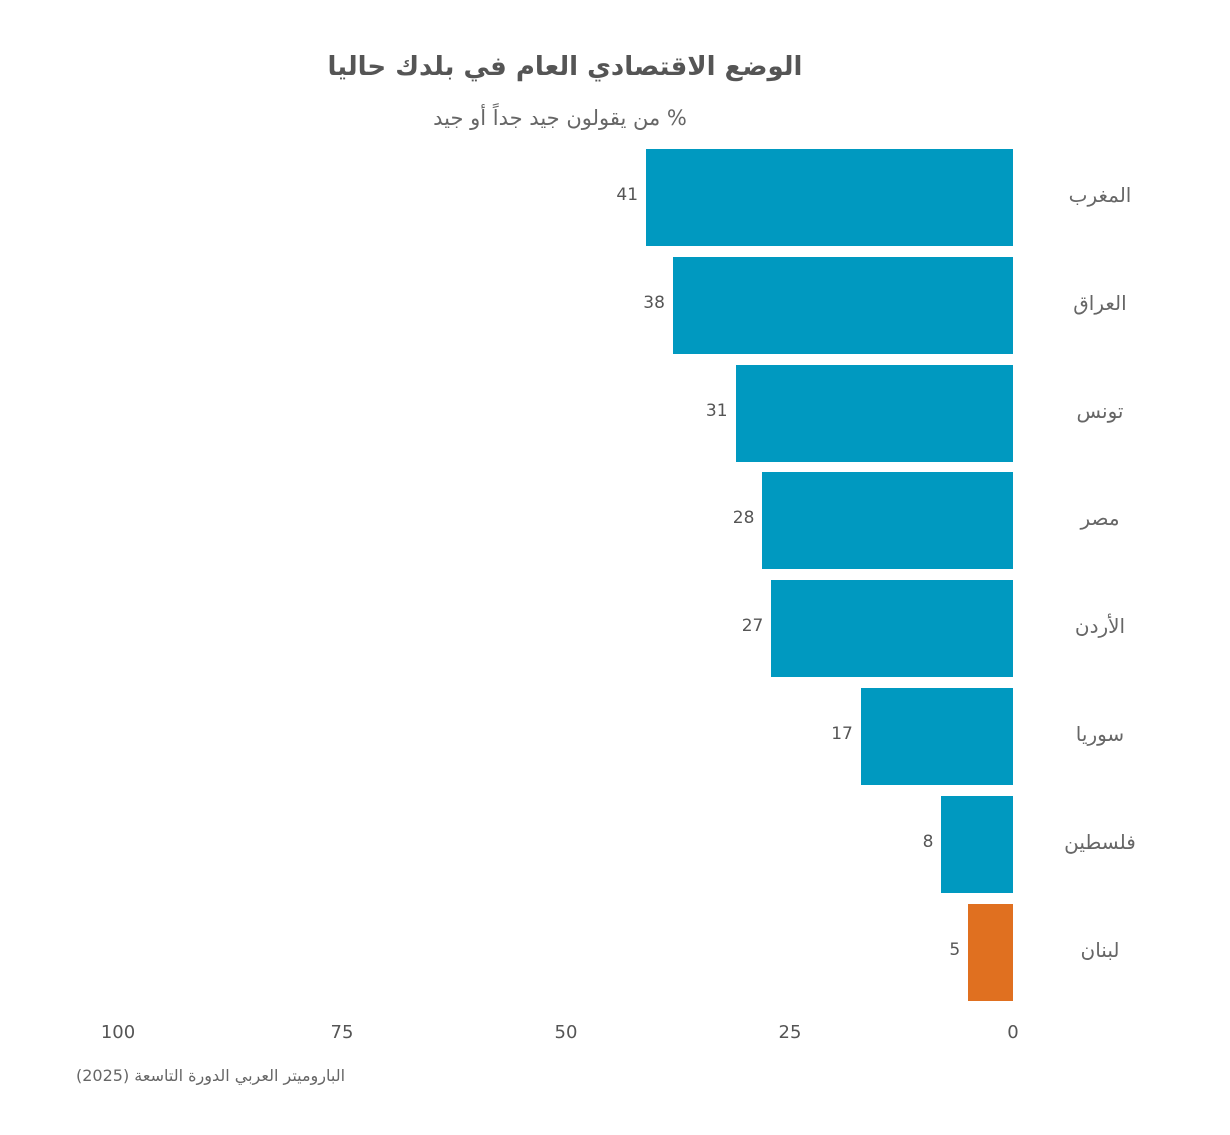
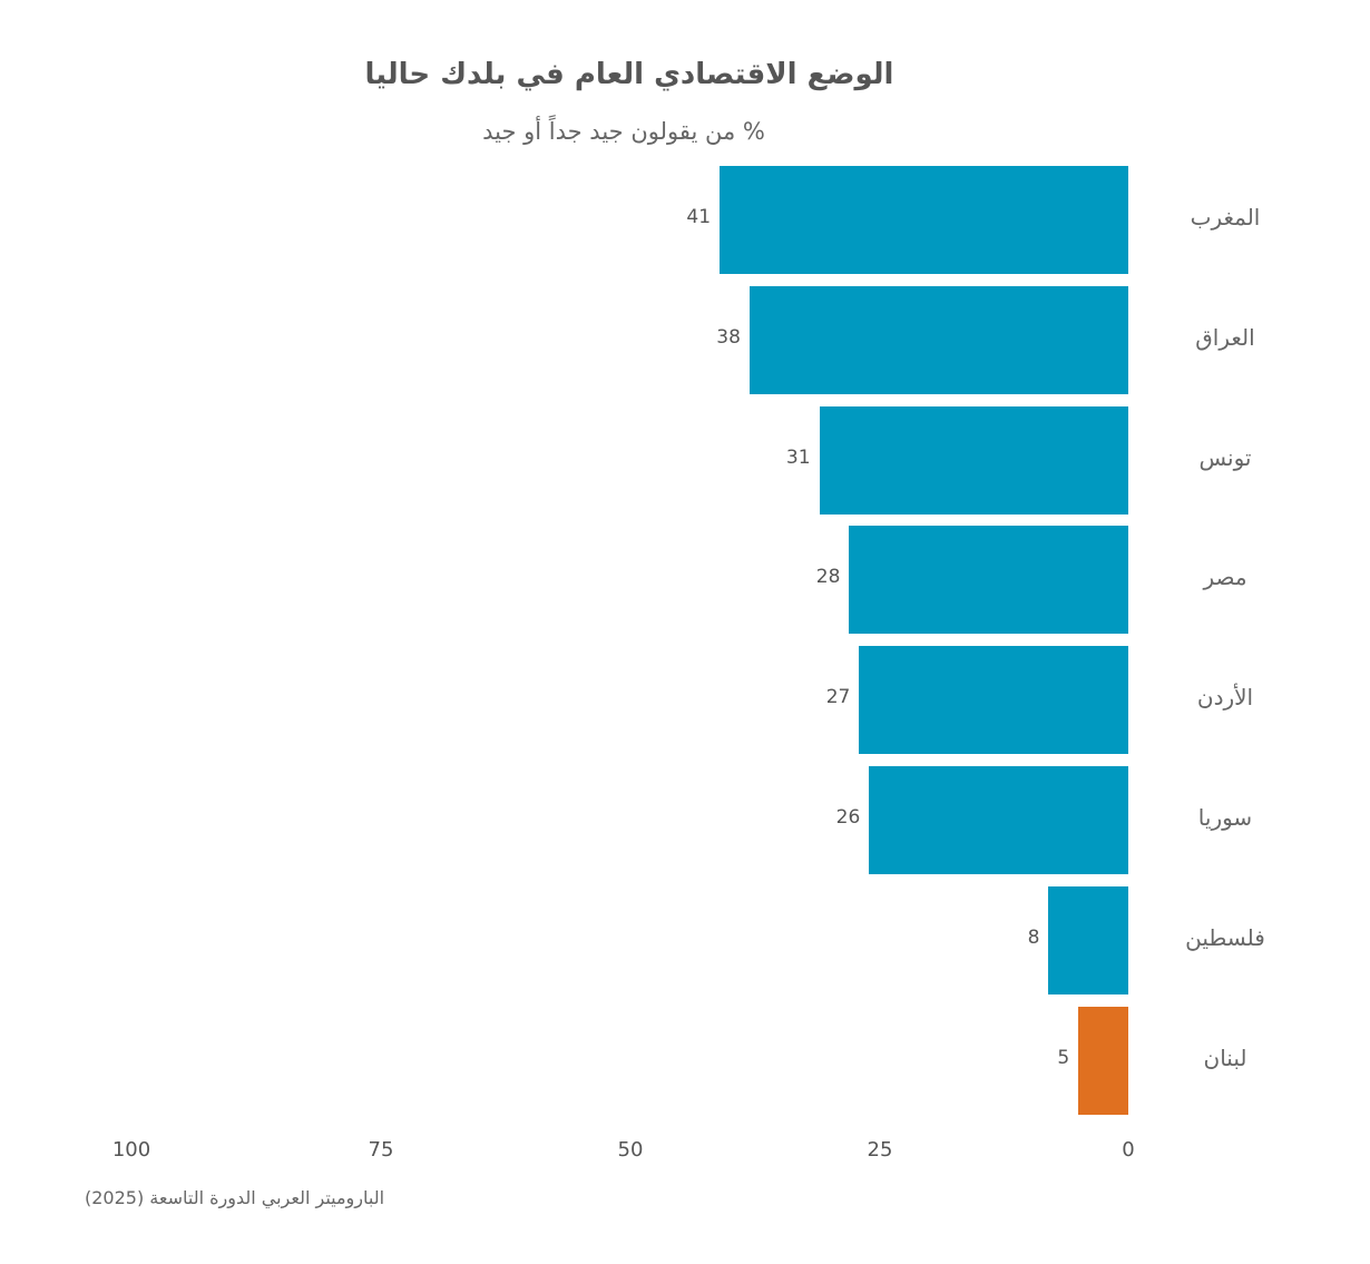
سوريا: 17 -> 26
